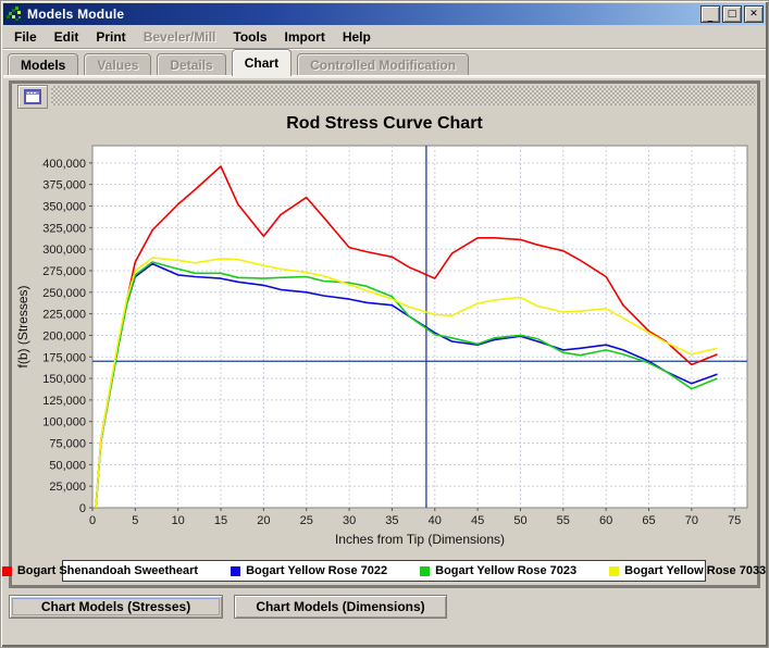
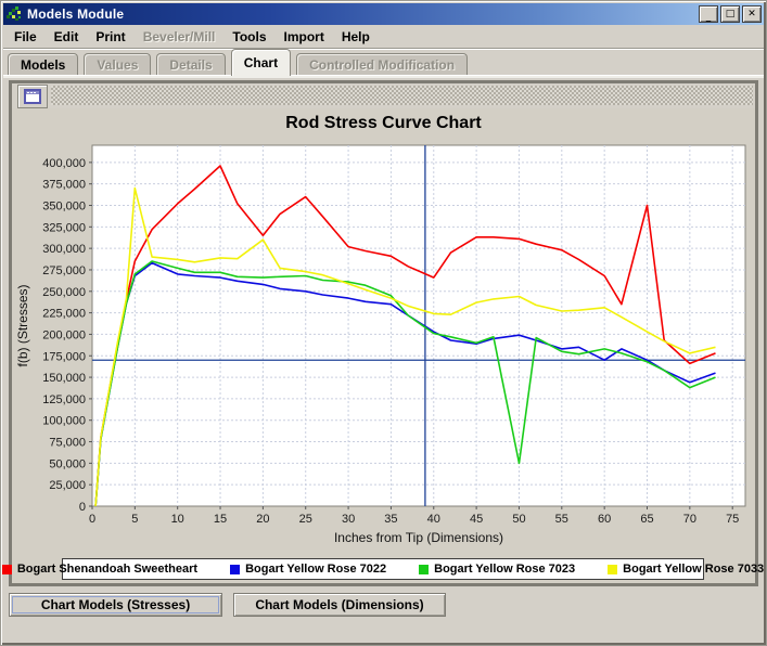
Bogart Yellow Rose 7033/5: 280000 -> 370000
Bogart Yellow Rose 7033/20: 280000 -> 310000
Bogart Yellow Rose 7023/50: 200000 -> 50000
Bogart Yellow Rose 7022/60: 190000 -> 170000
Bogart Shenandoah Sweetheart/65: 200000 -> 350000
